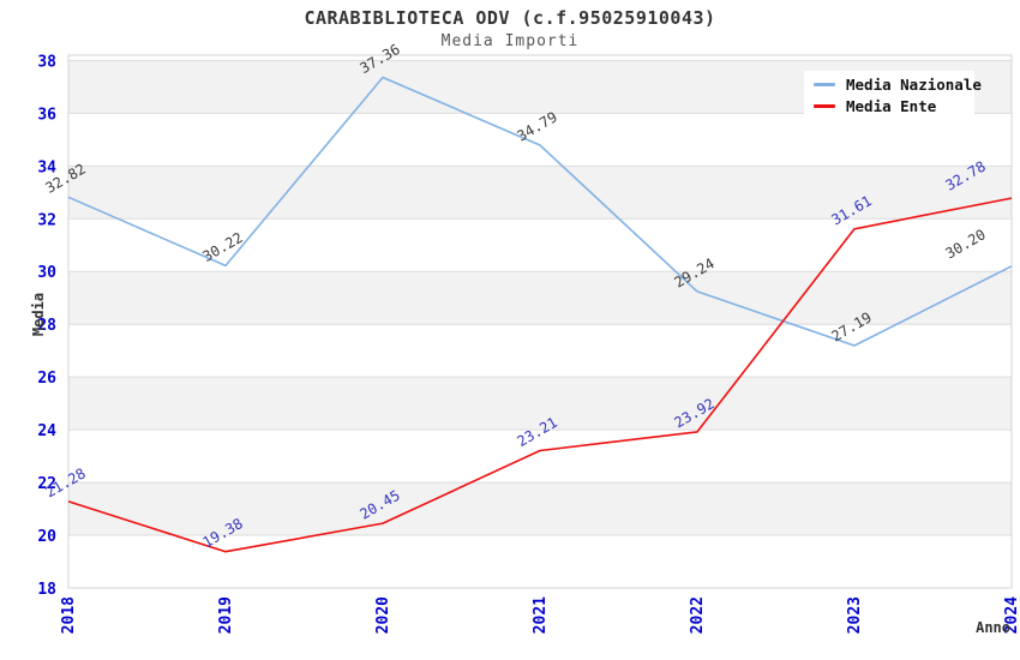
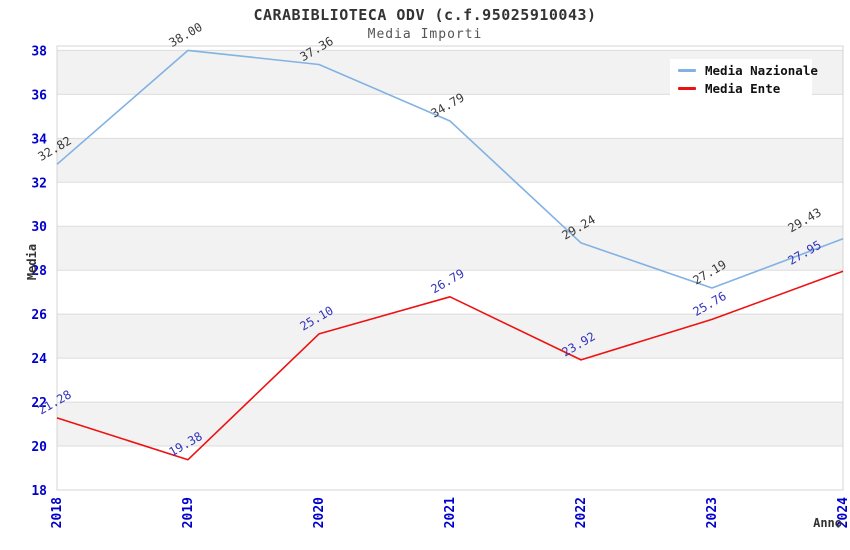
Media Nazionale/2019: 30.22 -> 38.00
Media Ente/2020: 20.45 -> 25.10
Media Ente/2021: 23.21 -> 26.79
Media Ente/2023: 31.61 -> 25.76
Media Nazionale/2024: 30.20 -> 29.43
Media Ente/2024: 32.78 -> 27.95
